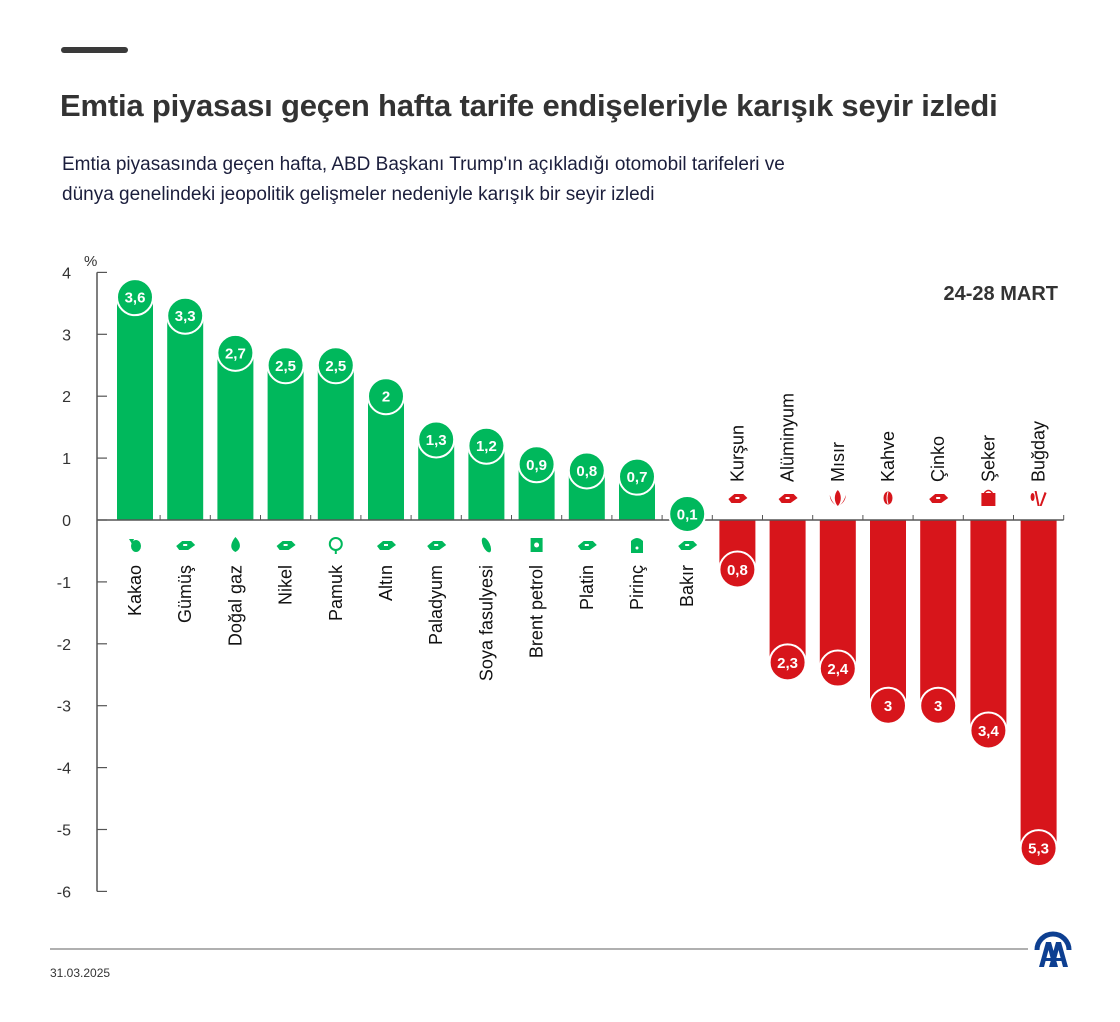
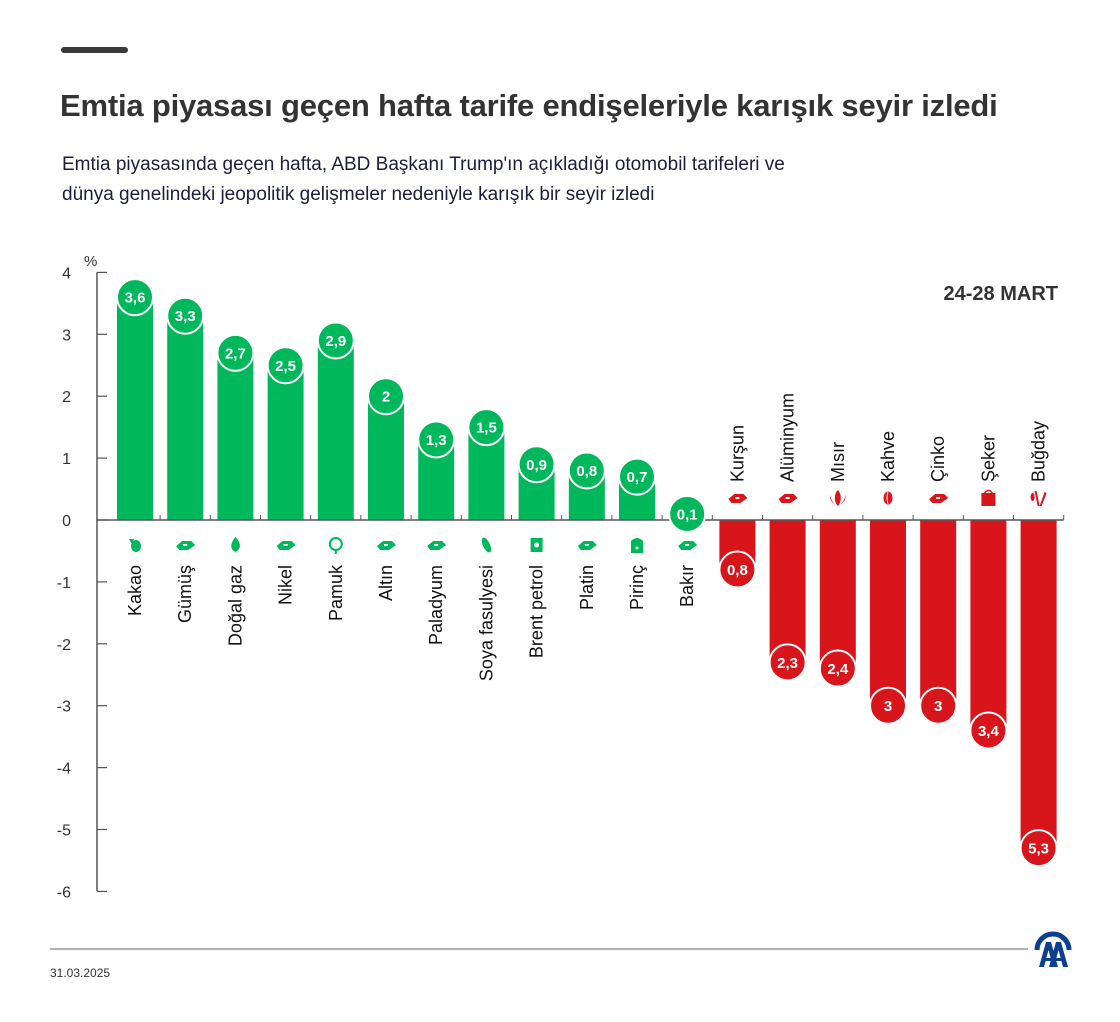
Pamuk: 2,5 -> 2,9
Soya fasulyesi: 1,2 -> 1,5
